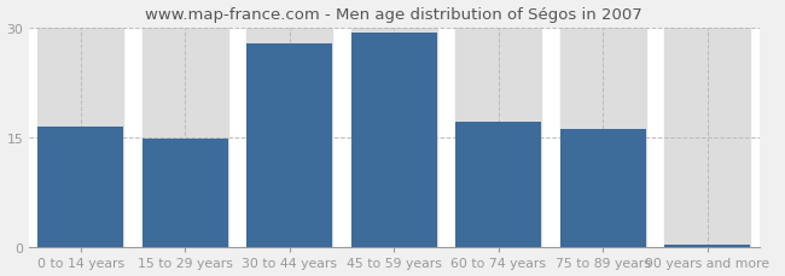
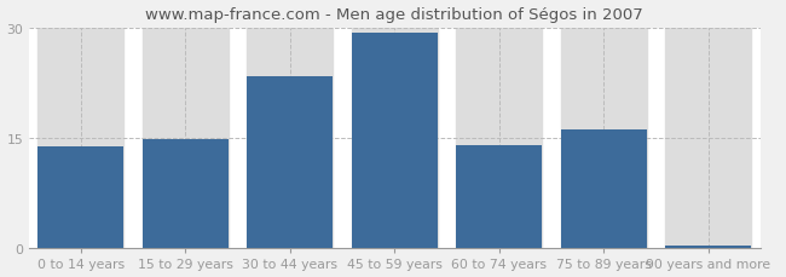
0 to 14 years: 16.5 -> 13.8
30 to 44 years: 27.8 -> 23.4
60 to 74 years: 17.2 -> 14.0
